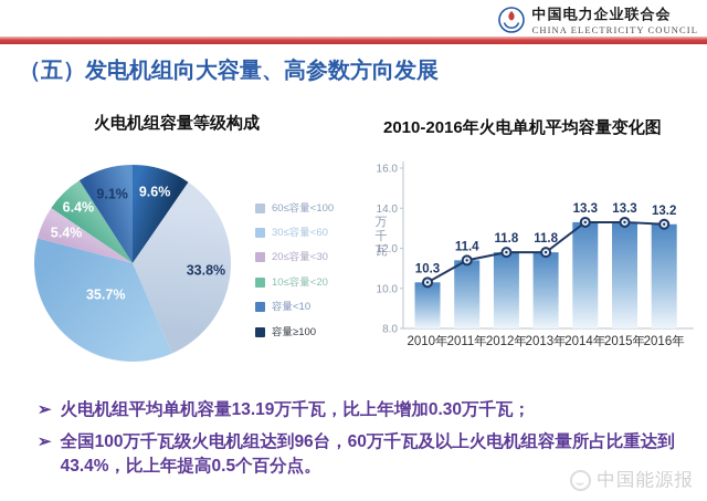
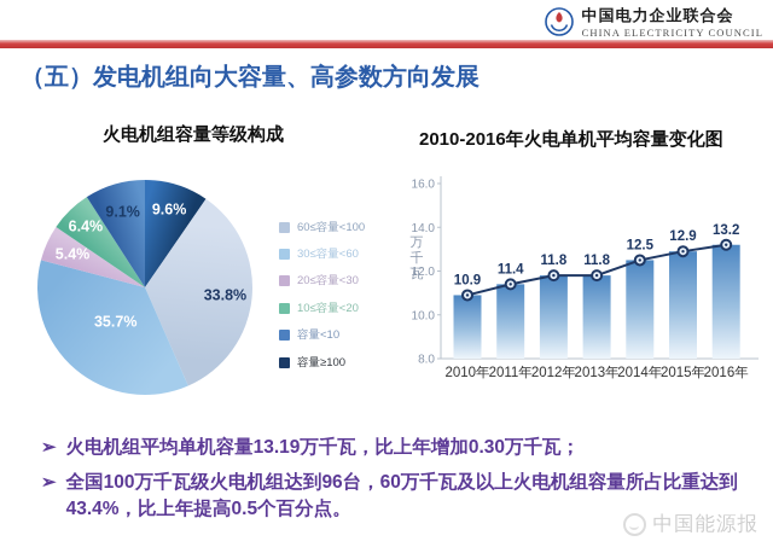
2010-2016年火电单机平均容量变化图/2010年: 10.3 -> 10.9
2010-2016年火电单机平均容量变化图/2014年: 13.3 -> 12.5
2010-2016年火电单机平均容量变化图/2015年: 13.3 -> 12.9
